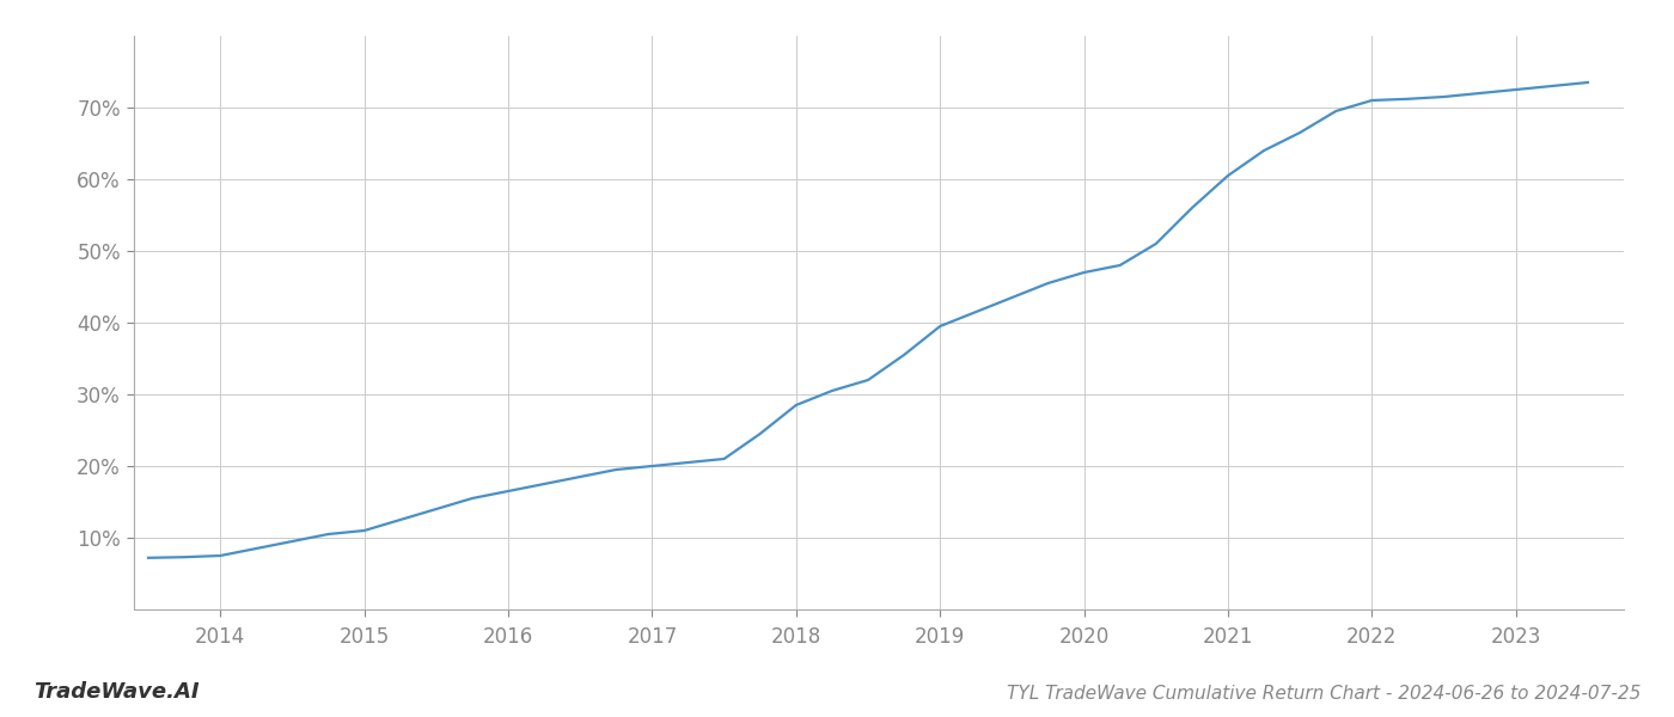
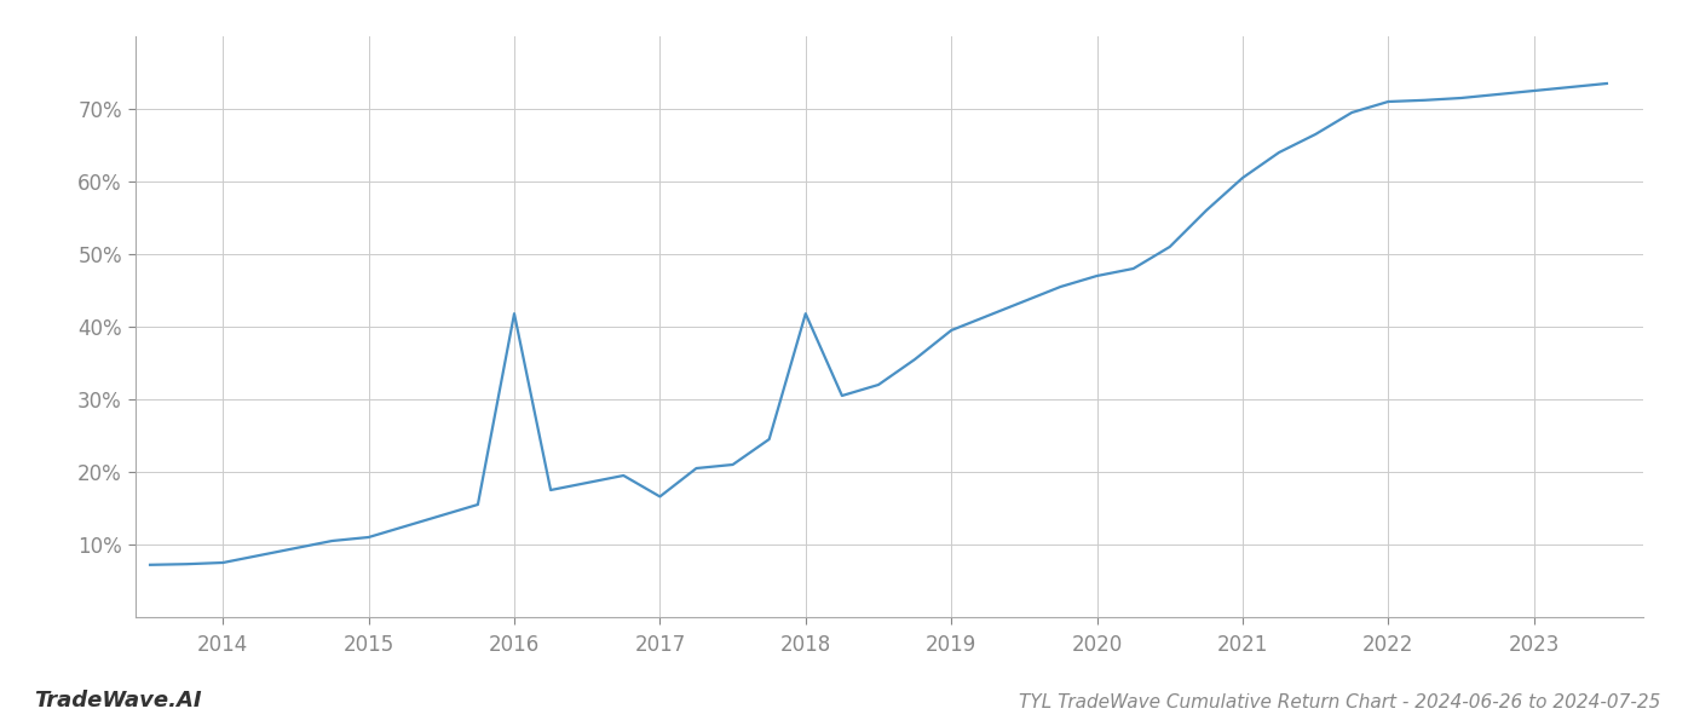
2016: 16.5% -> 41.8%
2017: 20.0% -> 16.6%
2018: 28.5% -> 41.8%
